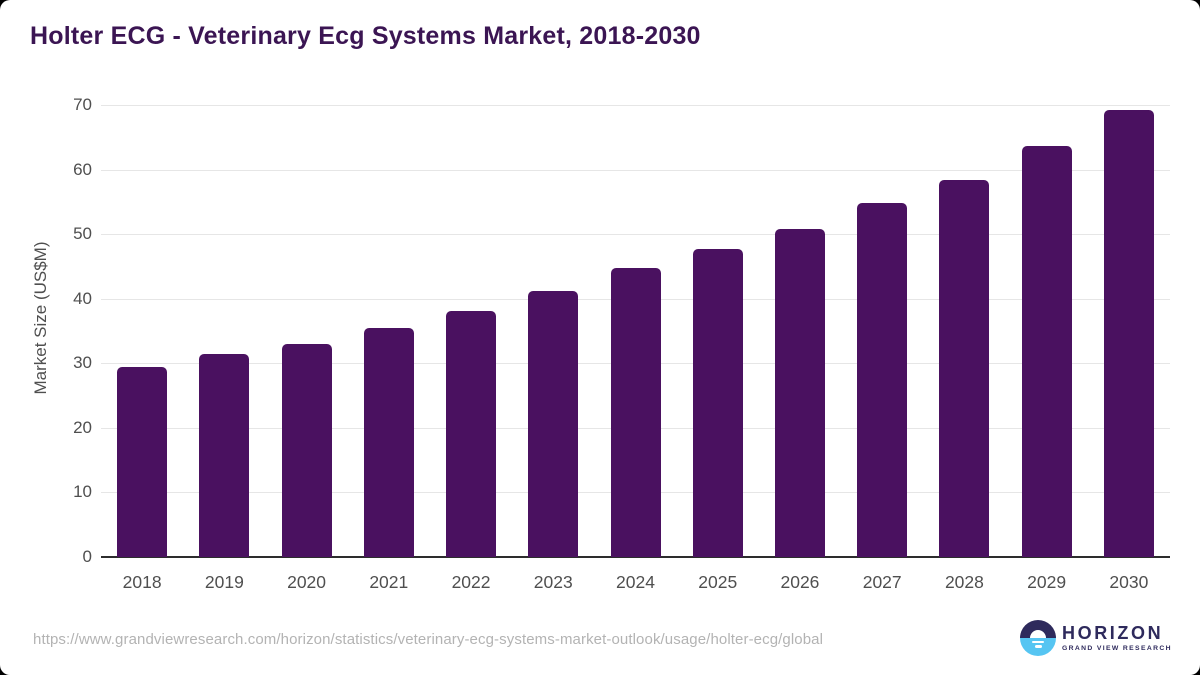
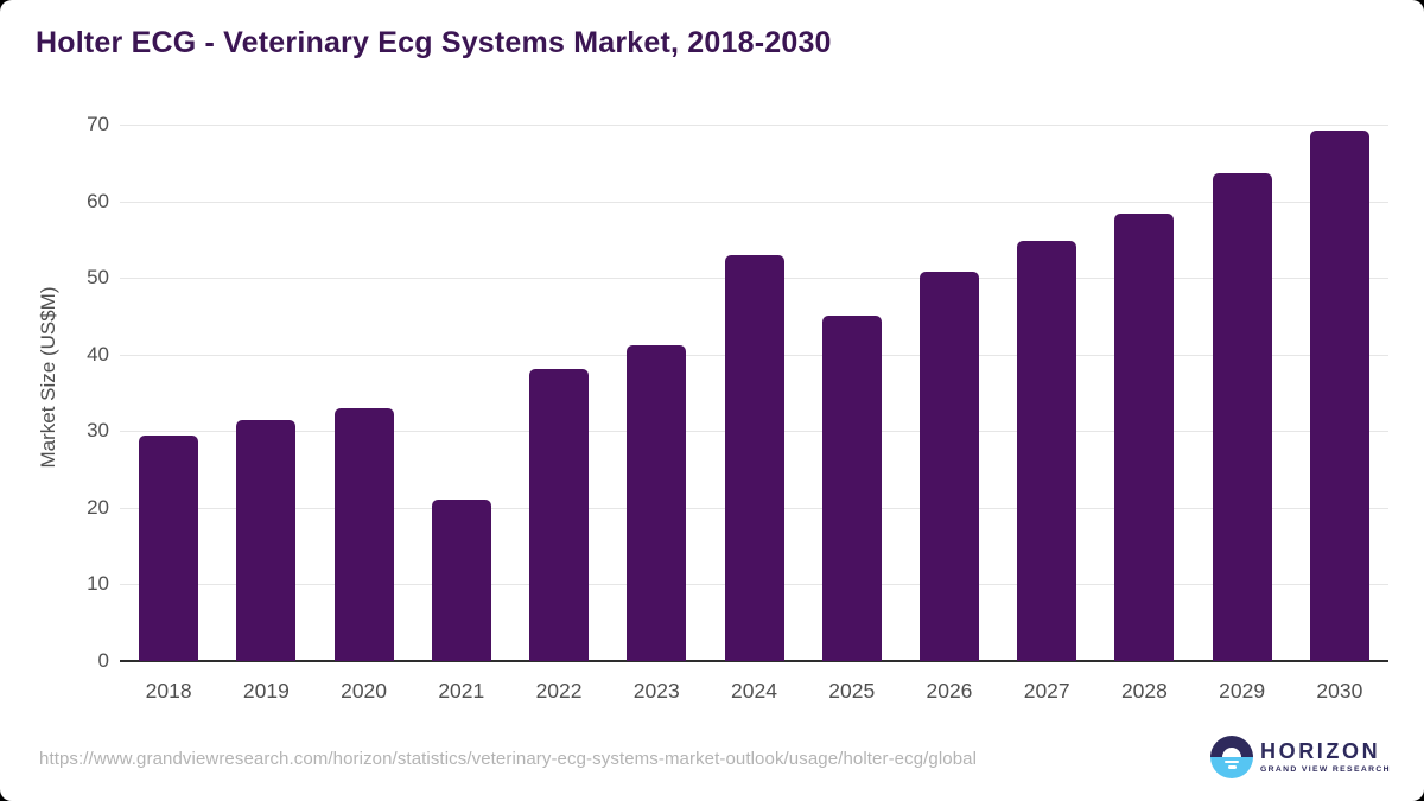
2021: 35 -> 21
2024: 45 -> 53
2025: 48 -> 45
